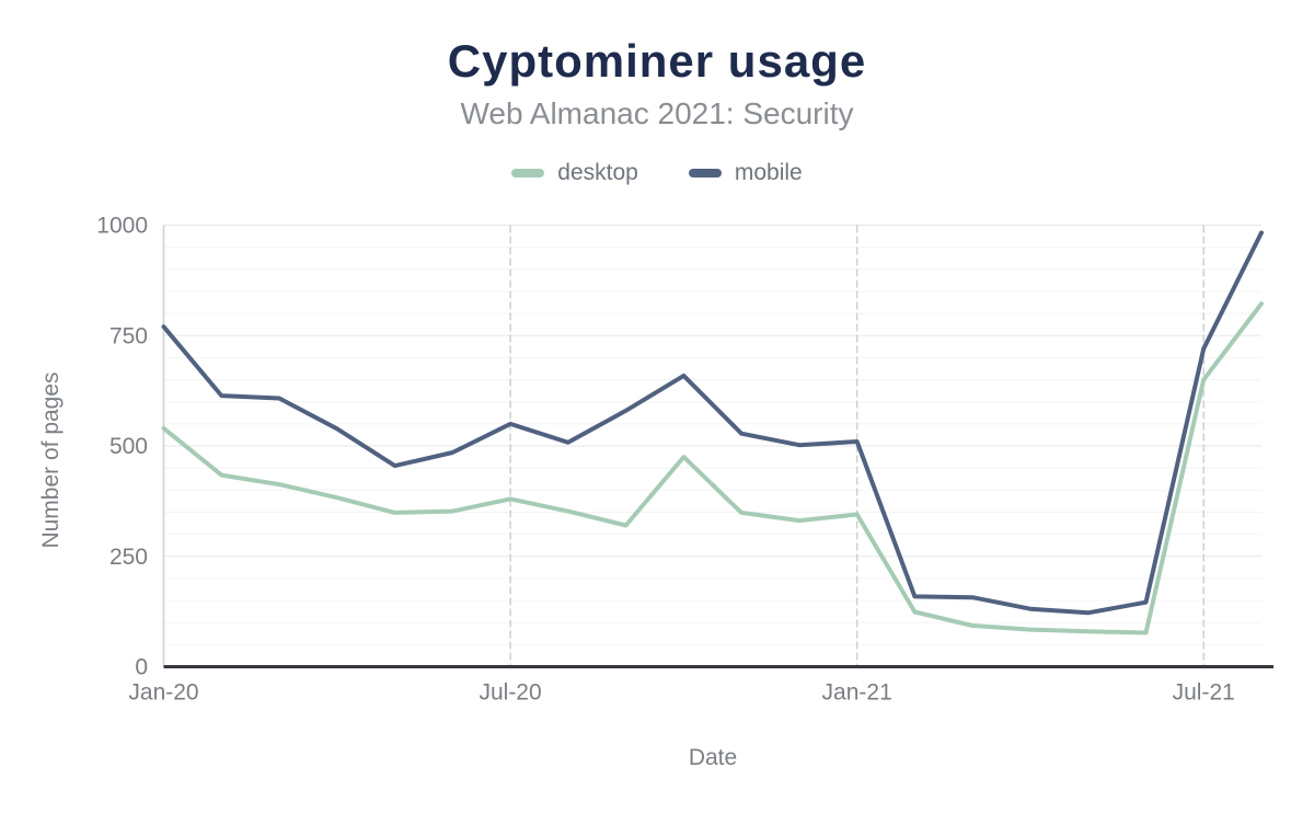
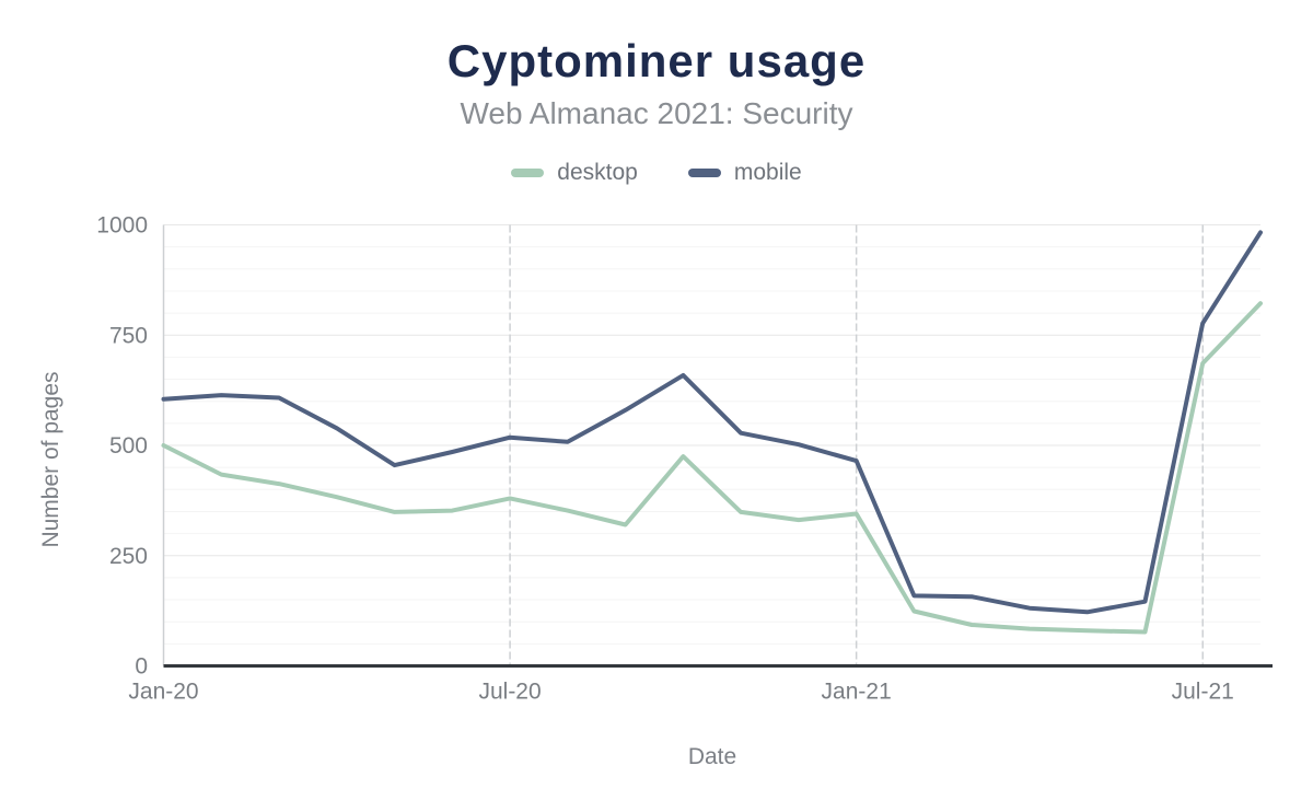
desktop/Jan-20: 540 -> 500
mobile/Jan-20: 770 -> 600
mobile/Jul-20: 550 -> 520
mobile/Jan-21: 510 -> 460
desktop/Jul-21: 650 -> 690
mobile/Jul-21: 720 -> 780
